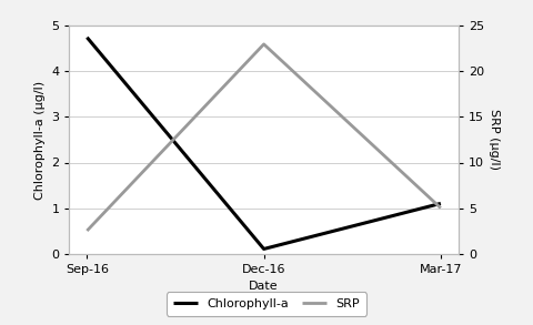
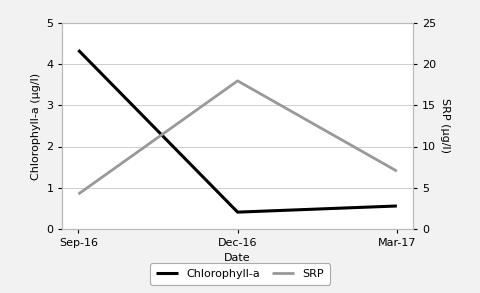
Chlorophyll-a/Sep-16: 4.75 -> 4.35
SRP/Sep-16: 2.5 -> 4.2
Chlorophyll-a/Dec-16: 0.10 -> 0.40
SRP/Dec-16: 23.0 -> 18.0
Chlorophyll-a/Mar-17: 1.10 -> 0.55
SRP/Mar-17: 5.0 -> 7.0
